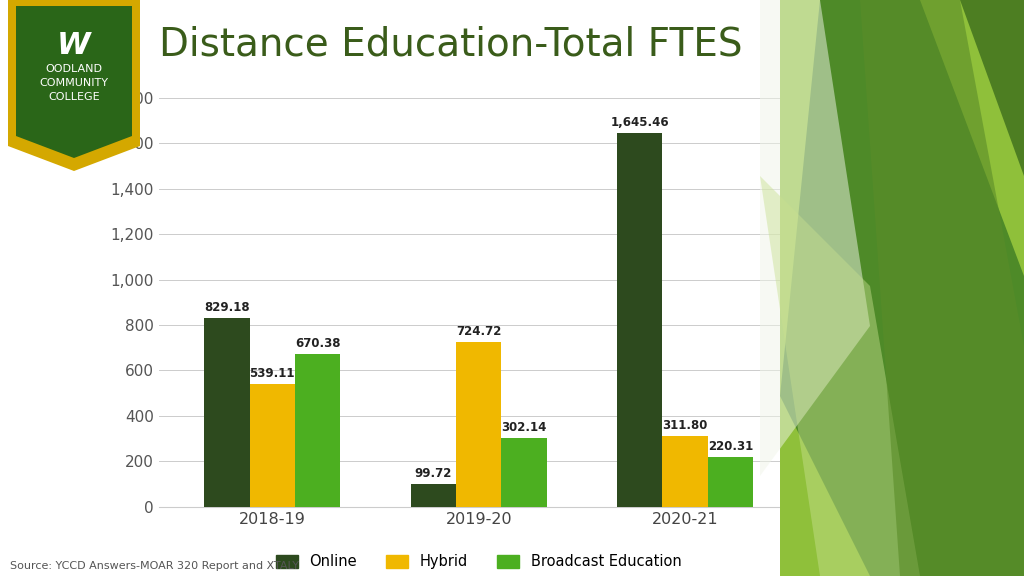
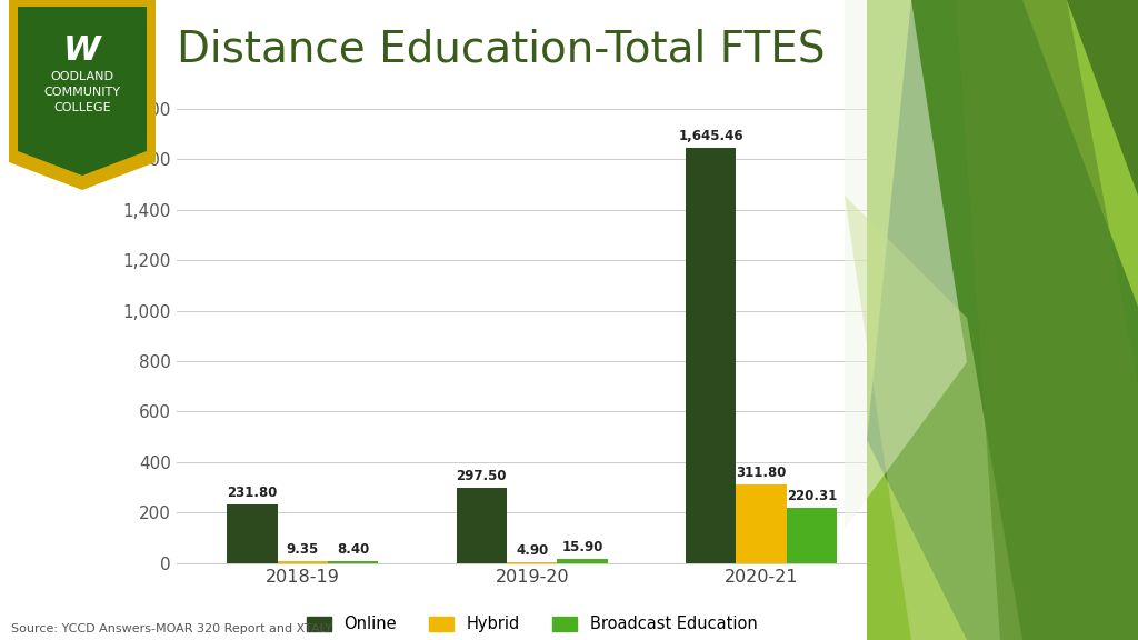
Online/2018-19: 829.18 -> 231.80
Hybrid/2018-19: 539.11 -> 9.35
Broadcast Education/2018-19: 670.38 -> 8.40
Online/2019-20: 99.72 -> 297.50
Hybrid/2019-20: 724.72 -> 4.90
Broadcast Education/2019-20: 302.14 -> 15.90
